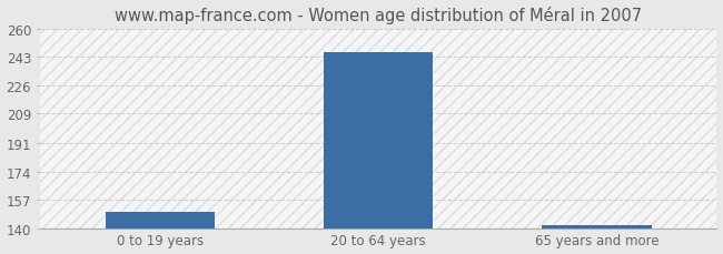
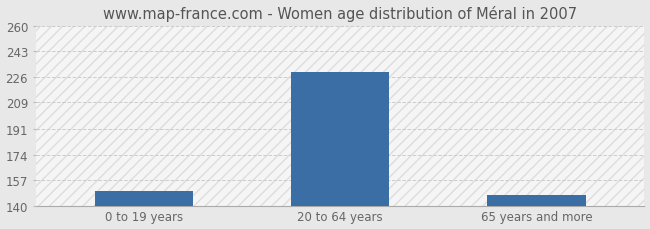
20 to 64 years: 246 -> 229
65 years and more: 142 -> 147
